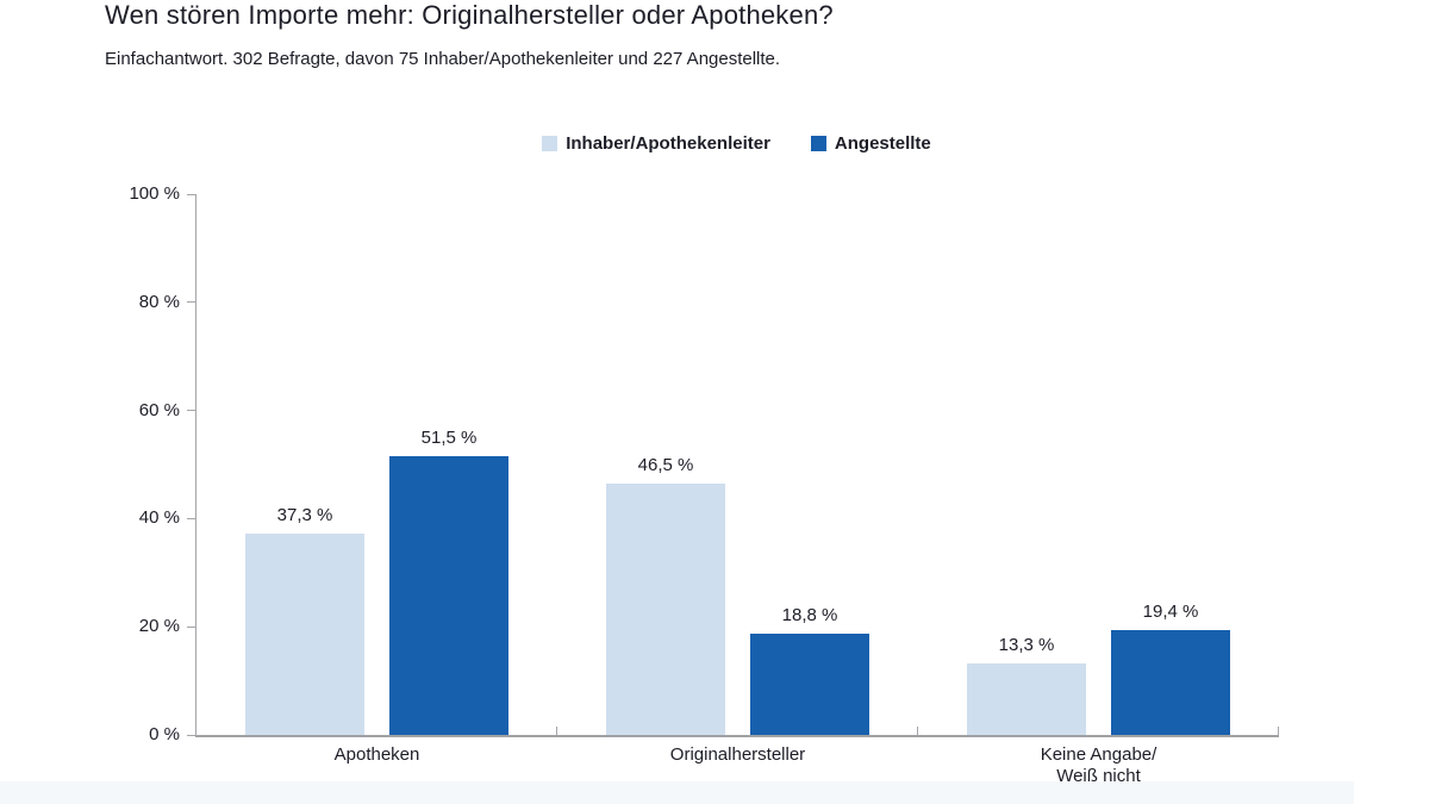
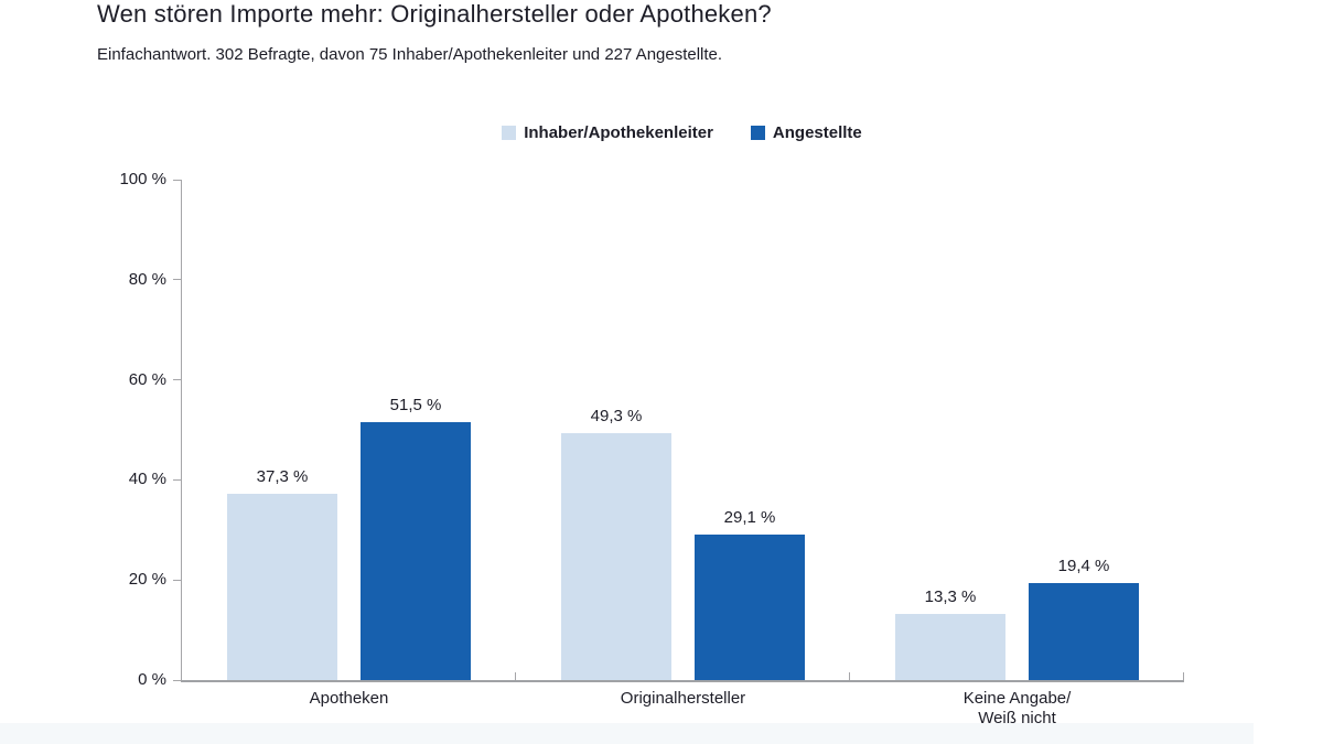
Inhaber/Apothekenleiter/Originalhersteller: 46,5 -> 49,3
Angestellte/Originalhersteller: 18,8 -> 29,1
